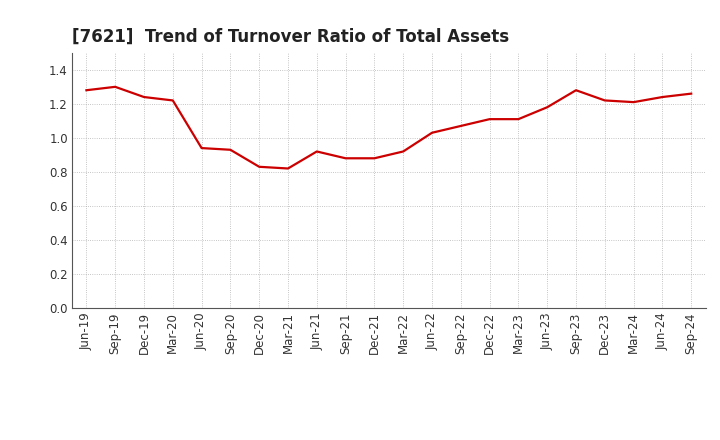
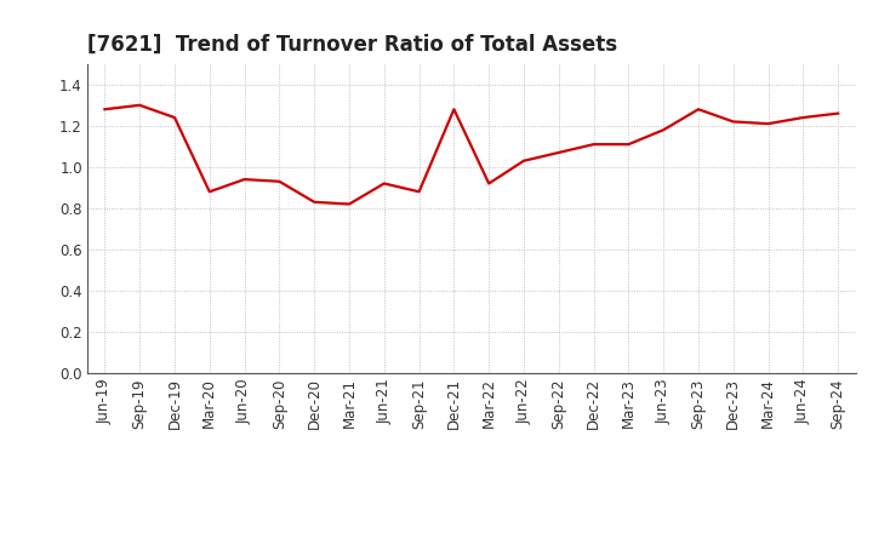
Mar-20: 1.22 -> 0.88
Dec-21: 0.88 -> 1.28
